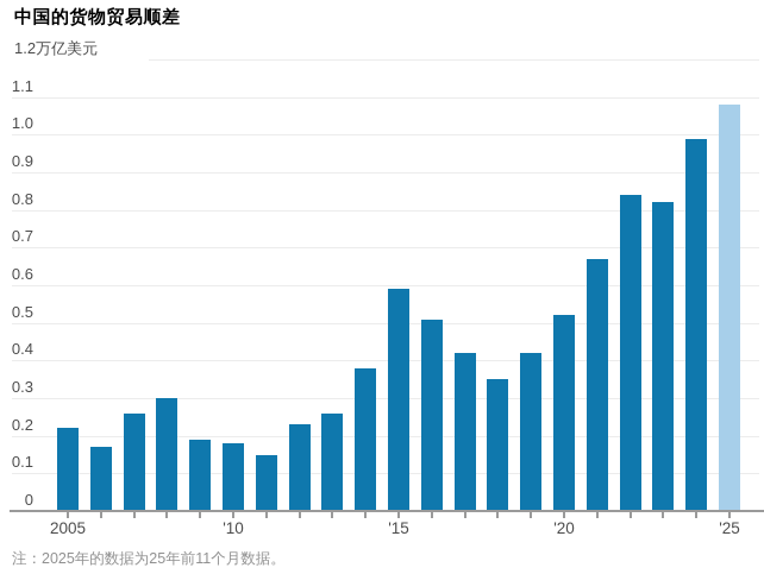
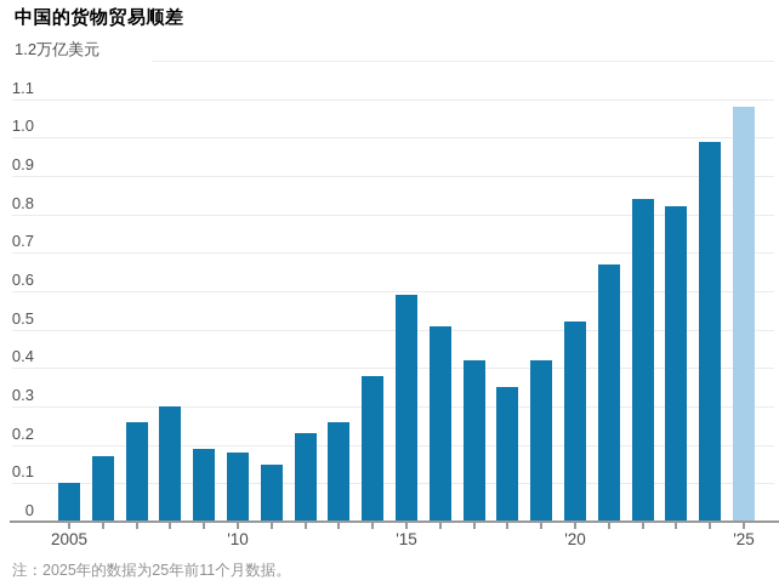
2005: 0.22 -> 0.10
